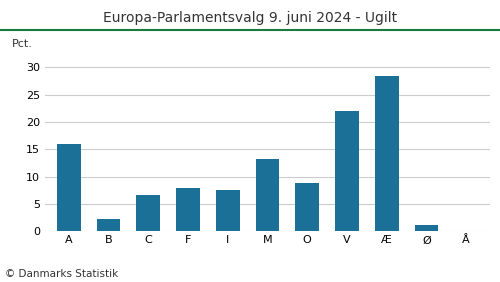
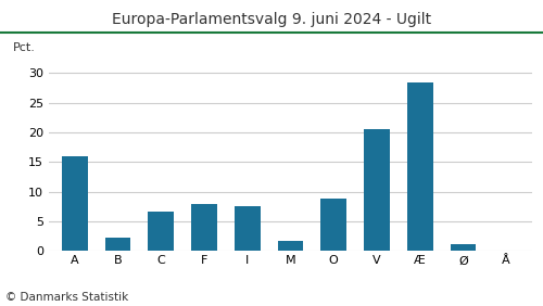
M: 13.2 -> 1.6
V: 22.0 -> 20.5
